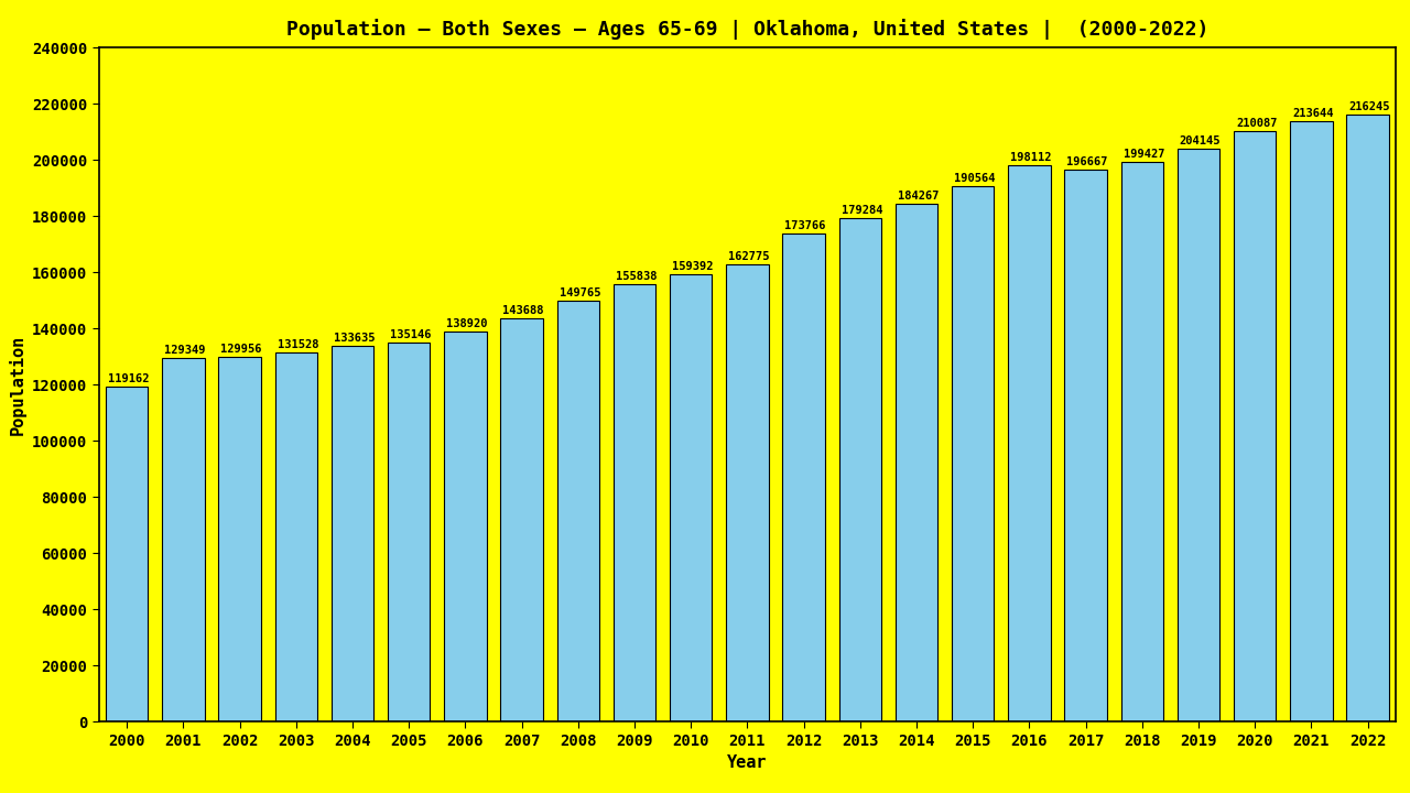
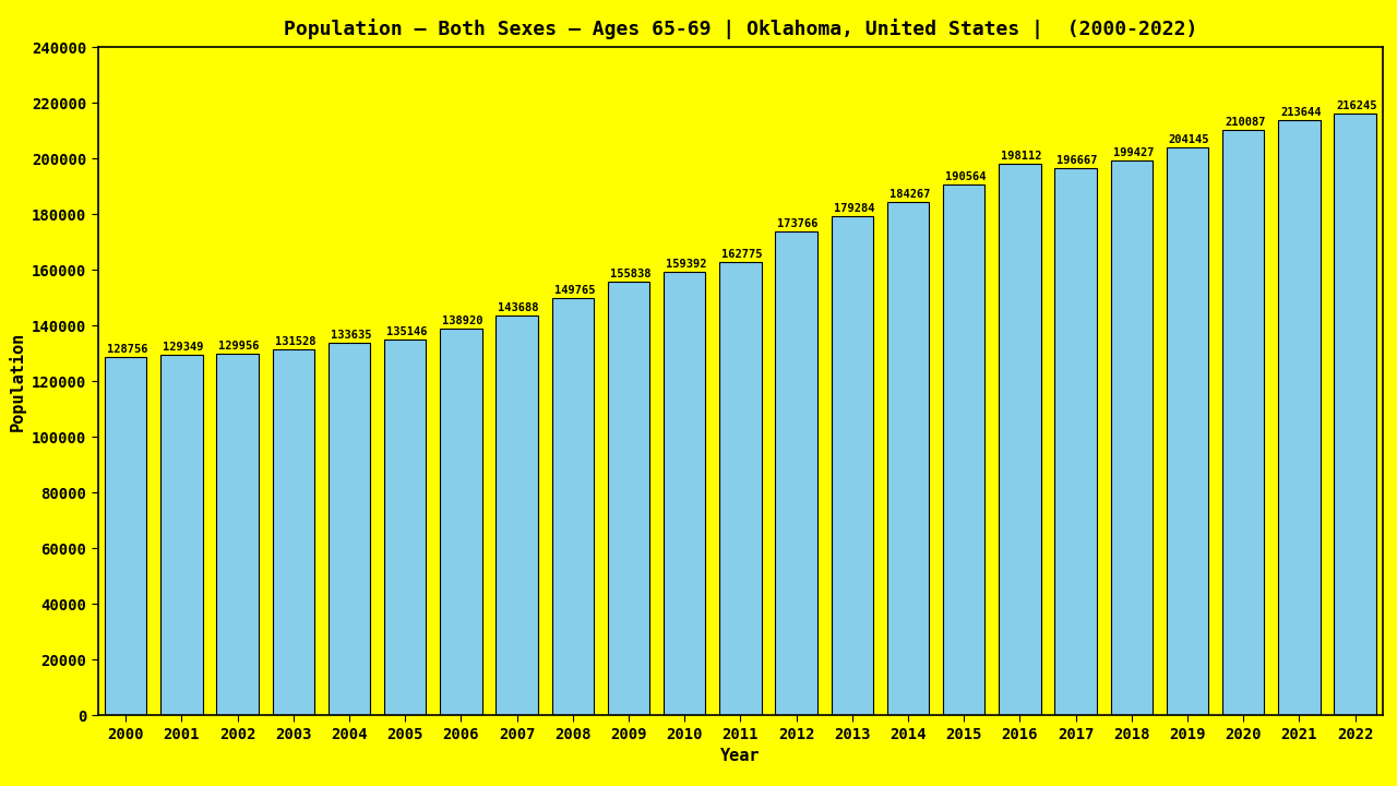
2000: 119162 -> 128756
